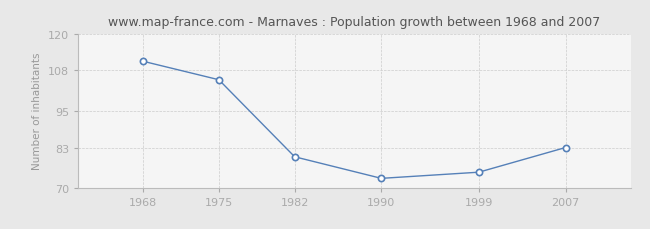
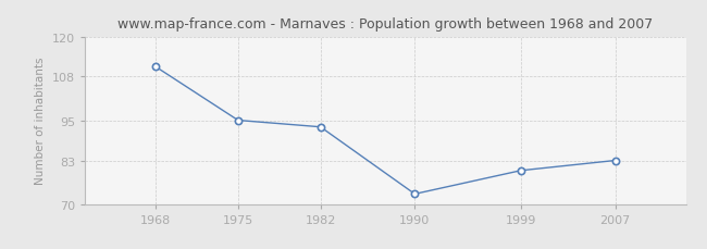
1975: 105 -> 95
1982: 80 -> 93
1999: 75 -> 80
